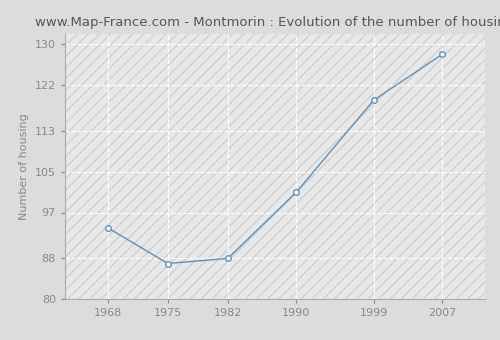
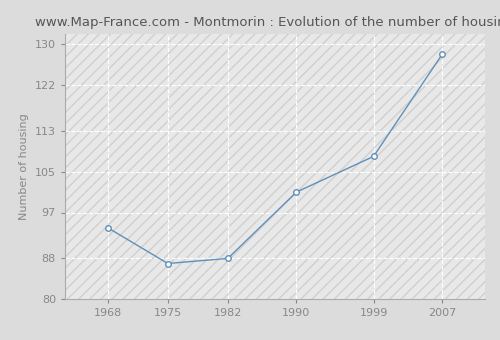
1999: 119 -> 108
